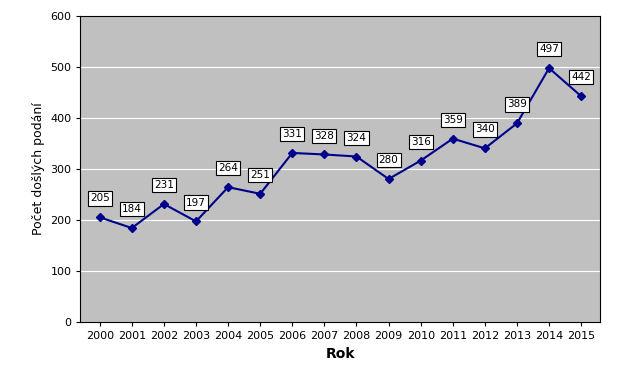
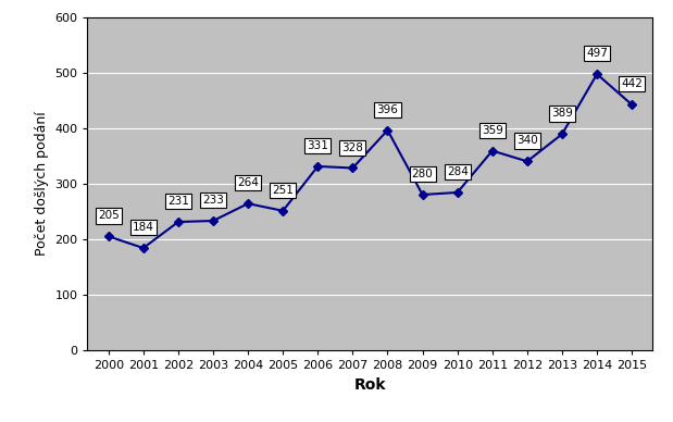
2003: 197 -> 233
2008: 324 -> 396
2010: 316 -> 284
